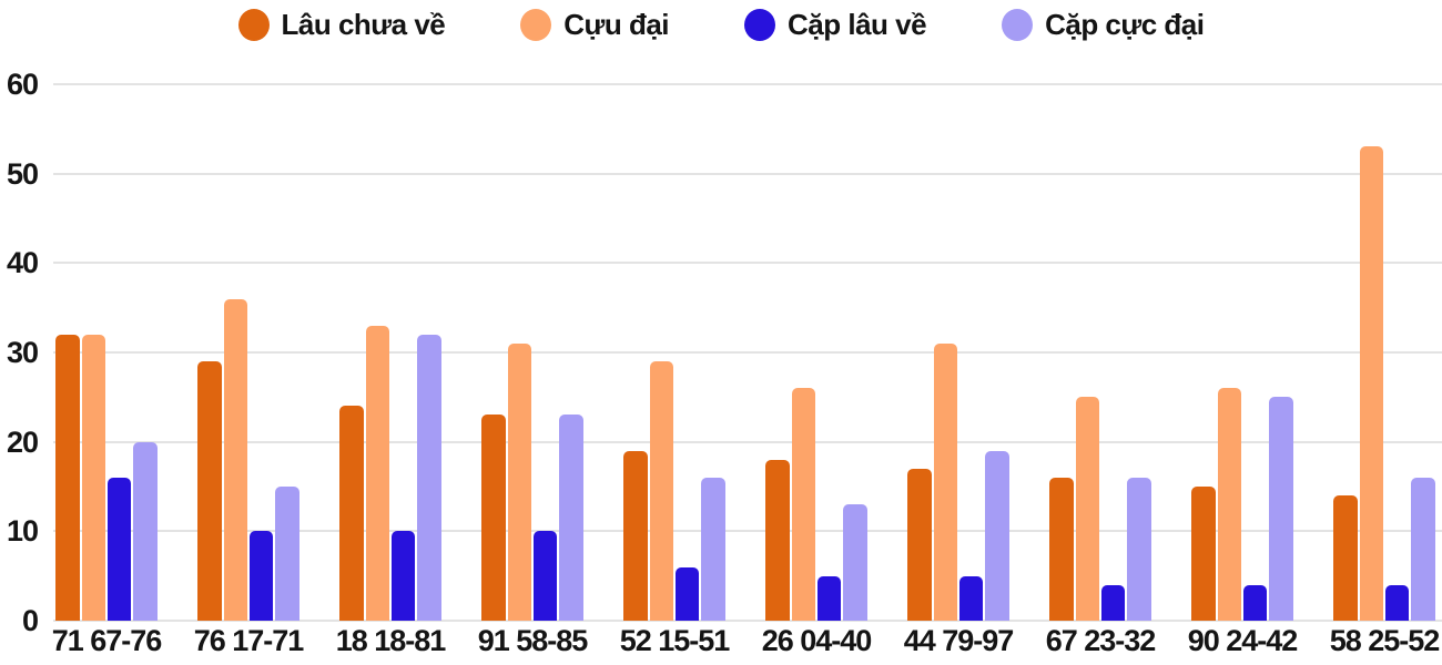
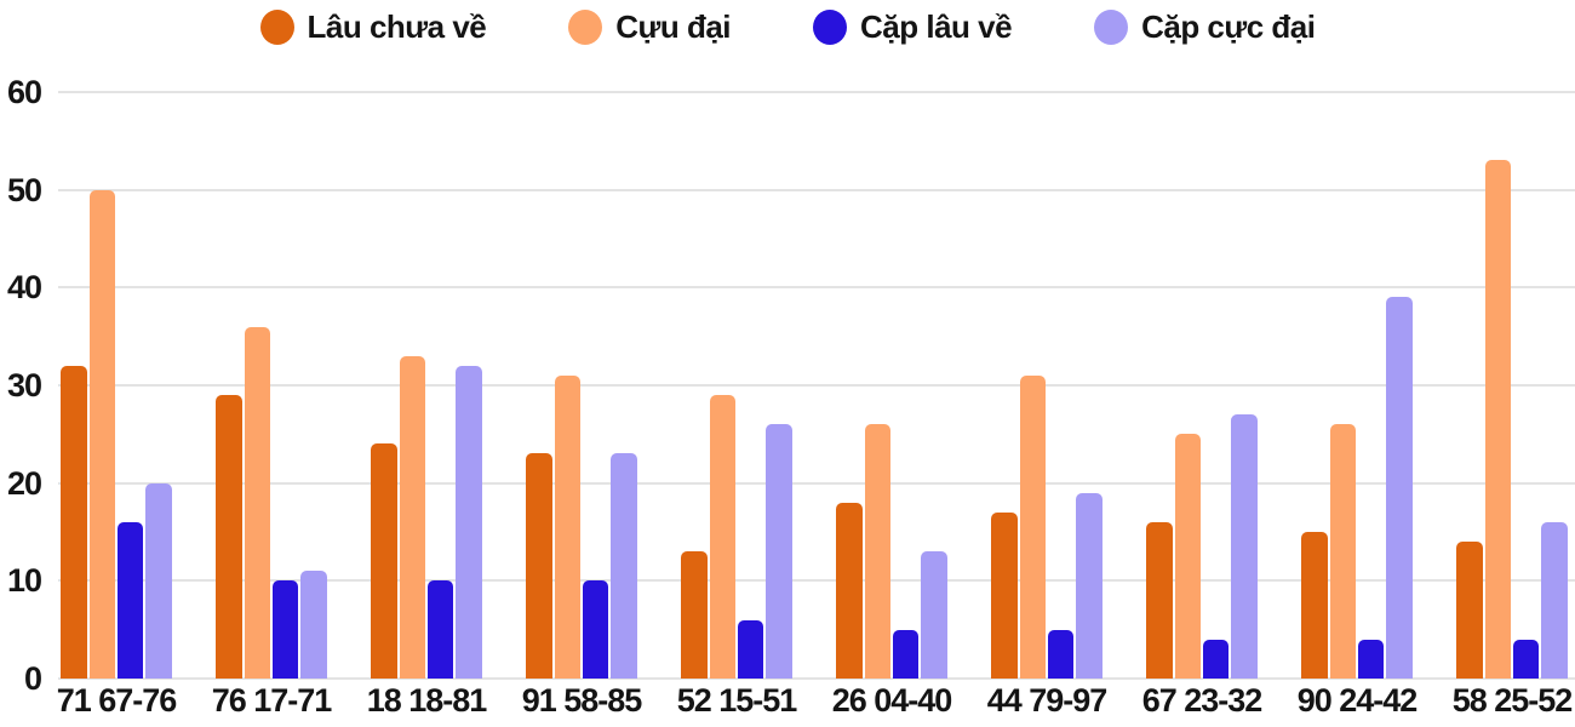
Cựu đại/71 67-76: 32 -> 50
Cặp cực đại/76 17-71: 15 -> 11
Lâu chưa về/52 15-51: 19 -> 13
Cặp cực đại/52 15-51: 16 -> 26
Cặp cực đại/67 23-32: 16 -> 27
Cặp cực đại/90 24-42: 25 -> 39
